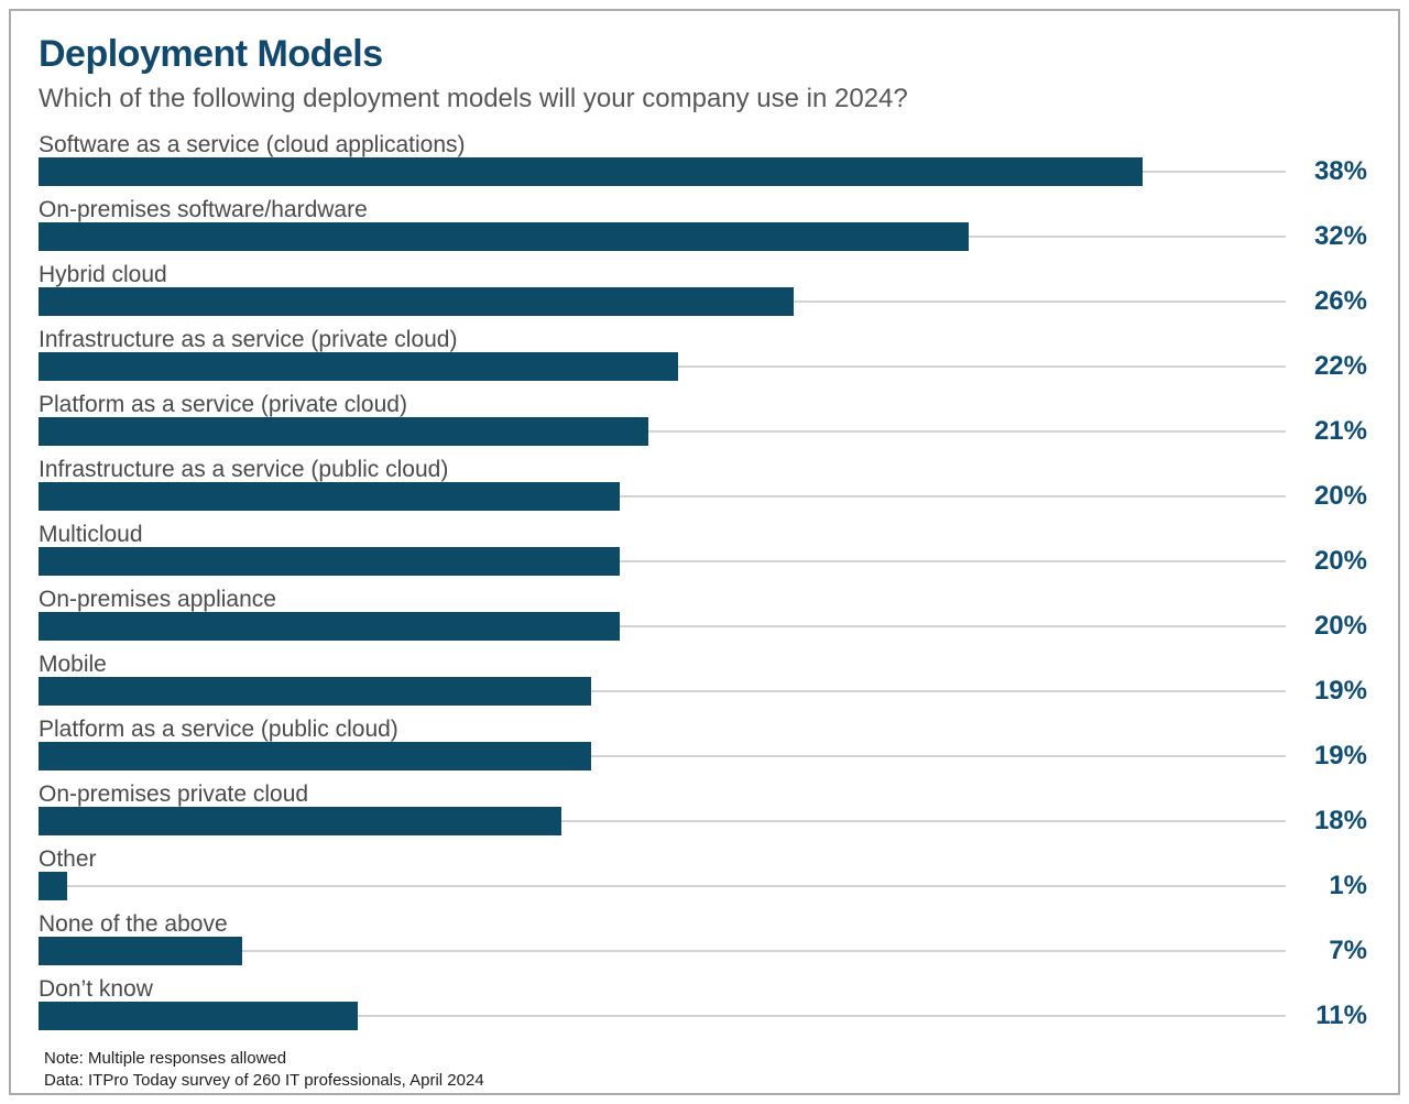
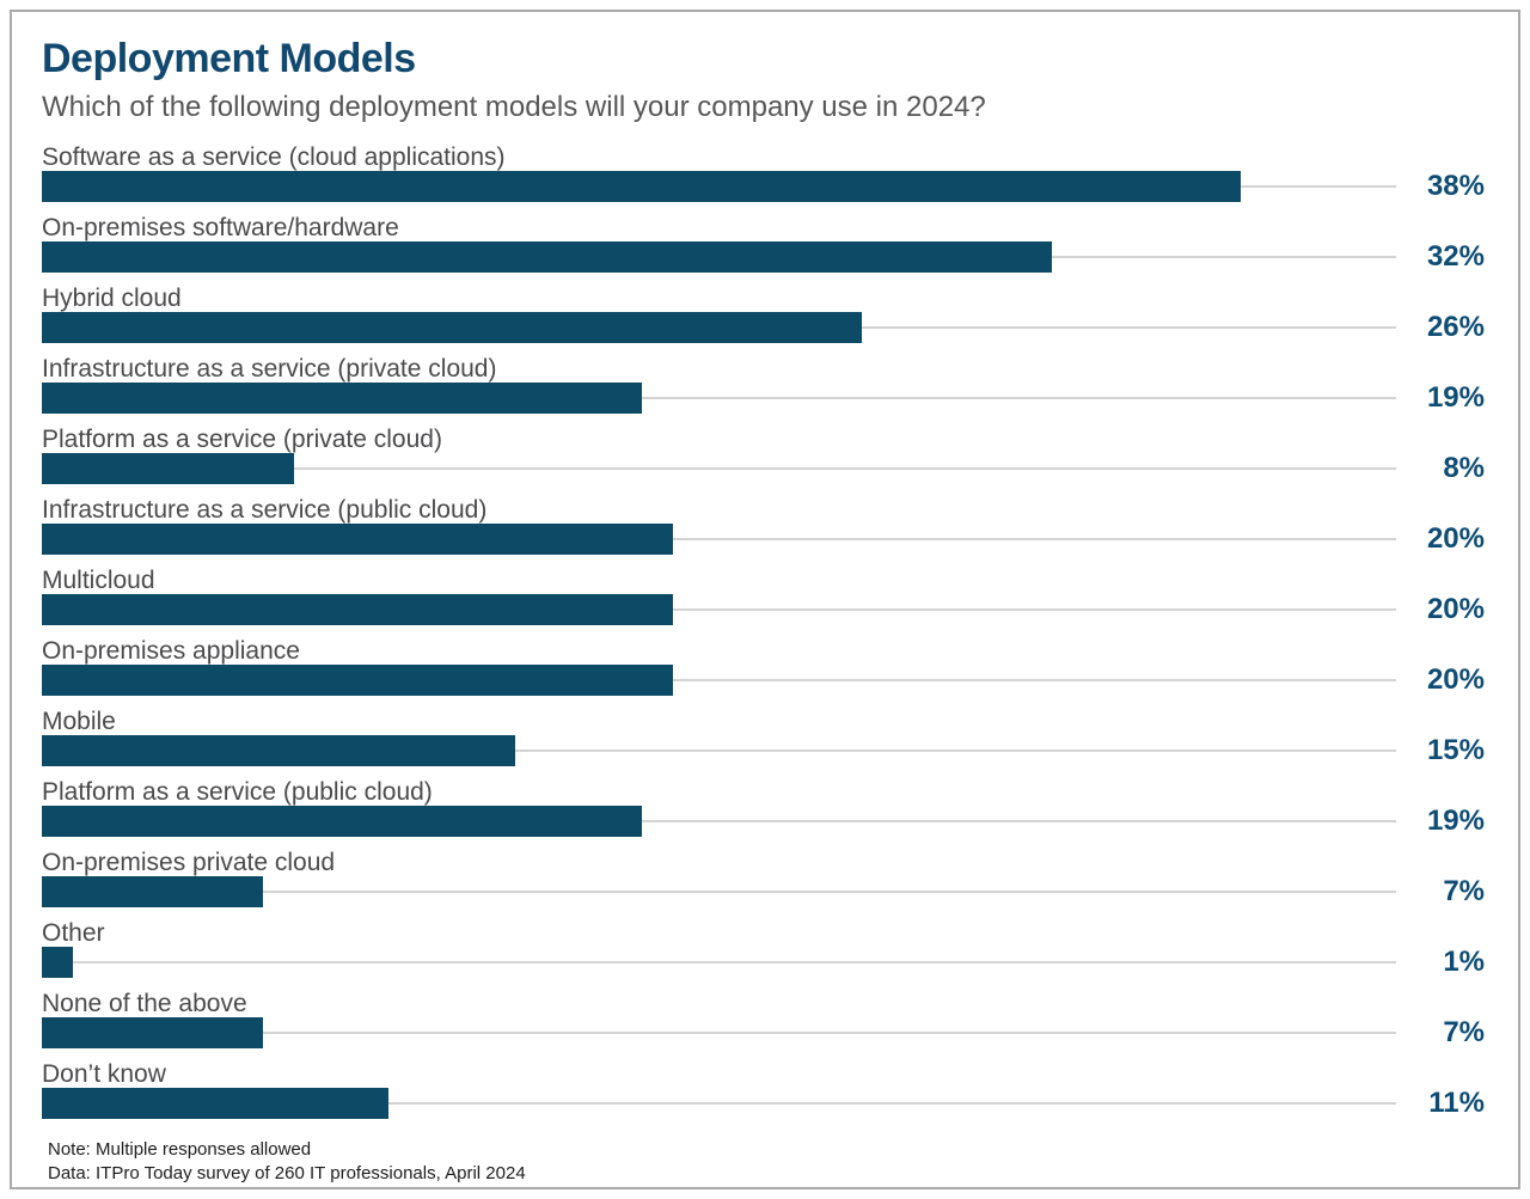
Infrastructure as a service (private cloud): 22% -> 19%
Platform as a service (private cloud): 21% -> 8%
Mobile: 19% -> 15%
On-premises private cloud: 18% -> 7%
